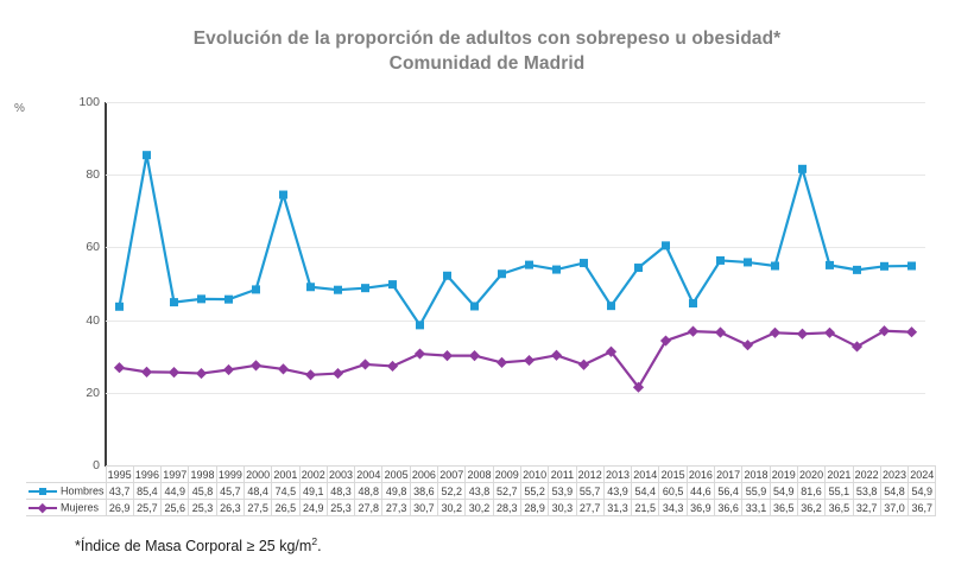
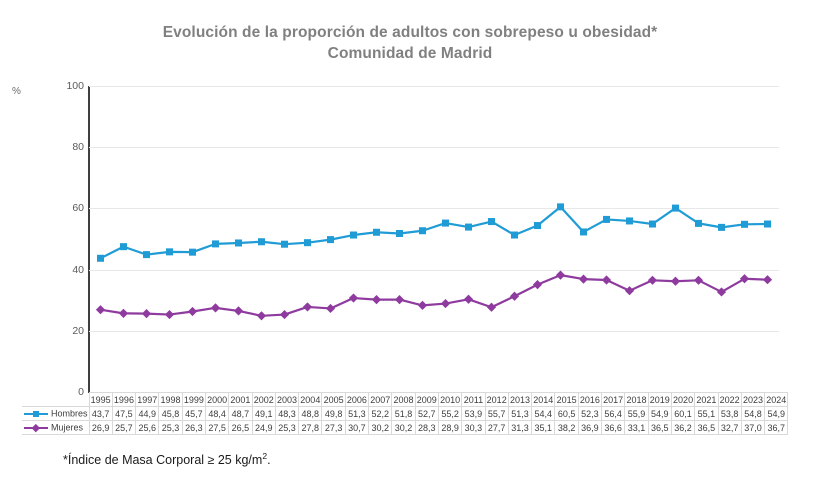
Hombres/1996: 85,4 -> 47,5
Hombres/2001: 74,5 -> 48,7
Hombres/2006: 38,6 -> 51,3
Hombres/2008: 43,8 -> 51,8
Hombres/2013: 43,9 -> 51,3
Mujeres/2014: 21,5 -> 35,1
Mujeres/2015: 34,3 -> 38,2
Hombres/2016: 44,6 -> 52,3
Hombres/2020: 81,6 -> 60,1
